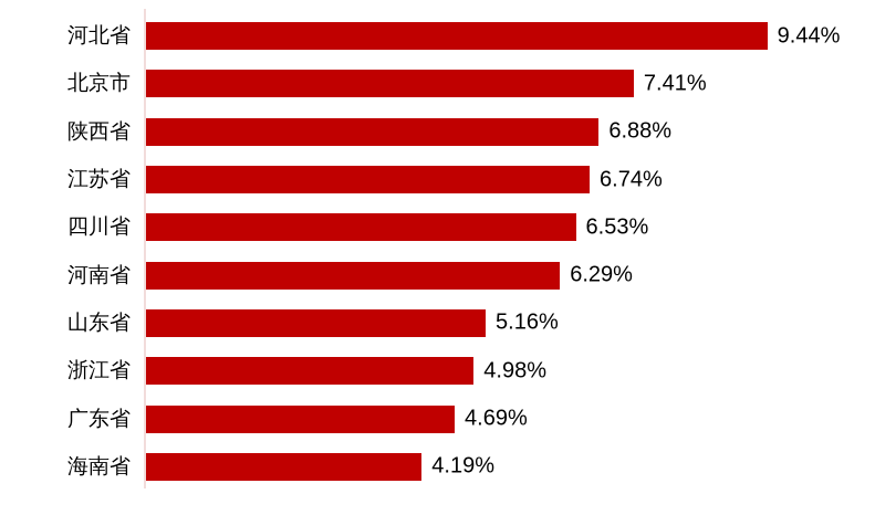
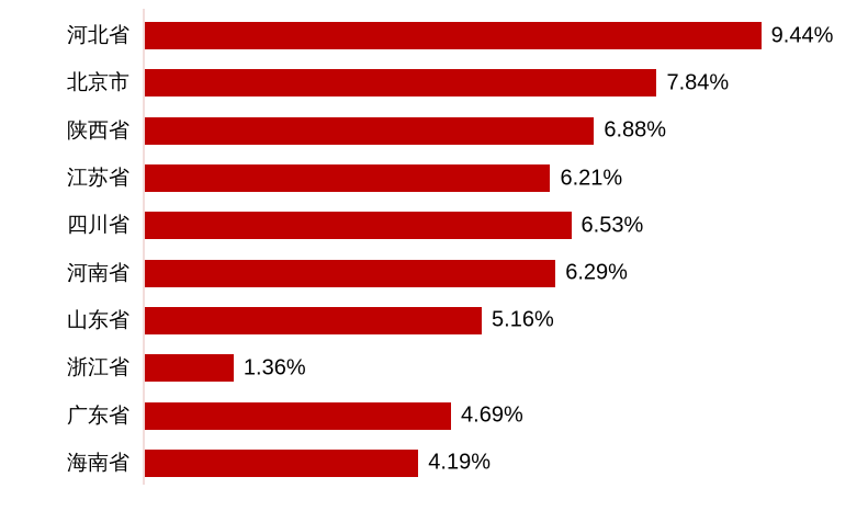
北京市: 7.41% -> 7.84%
江苏省: 6.74% -> 6.21%
浙江省: 4.98% -> 1.36%
